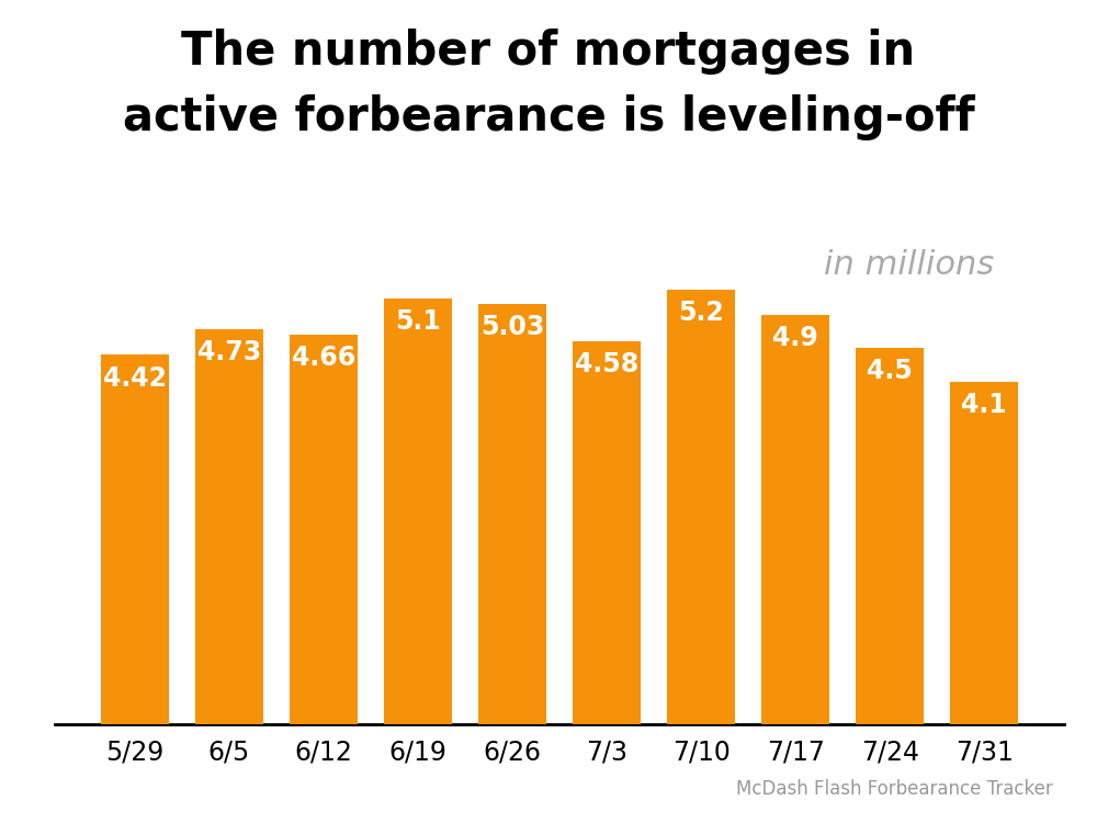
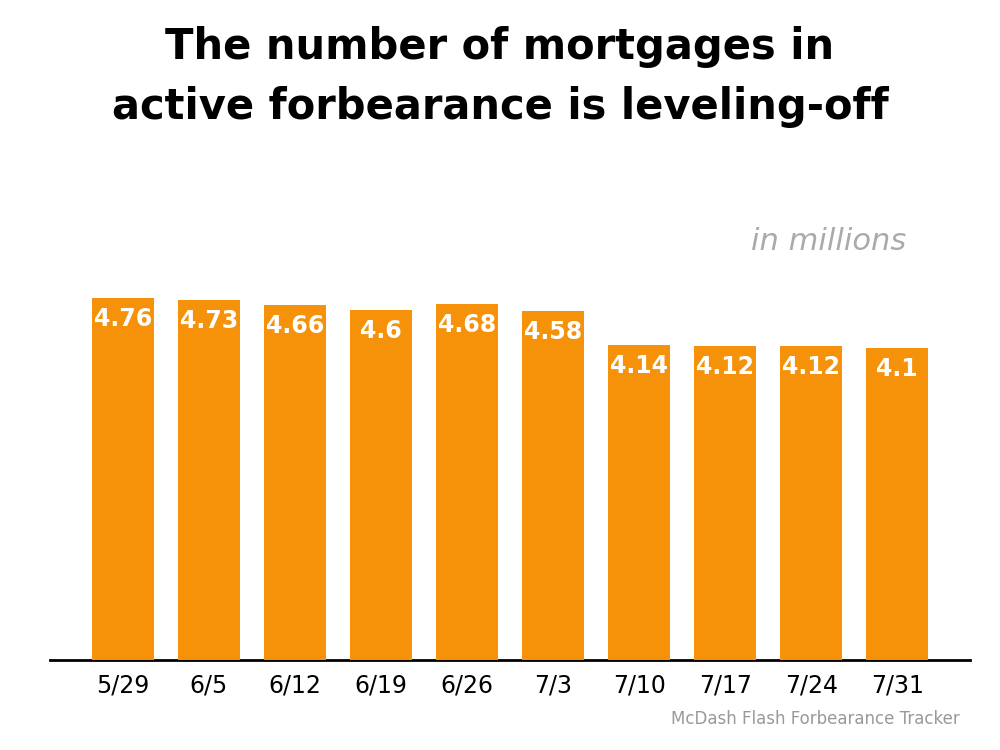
5/29: 4.42 -> 4.76
6/19: 5.1 -> 4.6
6/26: 5.03 -> 4.68
7/10: 5.2 -> 4.14
7/17: 4.9 -> 4.12
7/24: 4.5 -> 4.12
